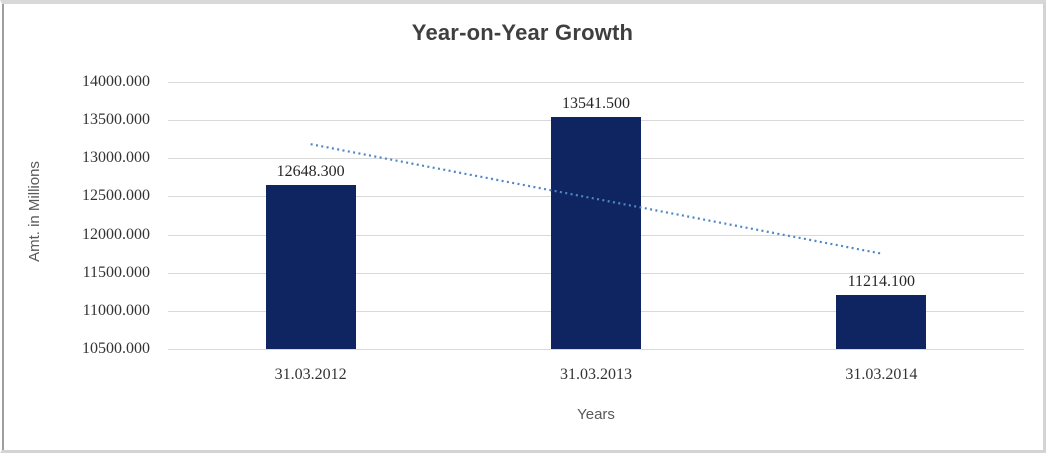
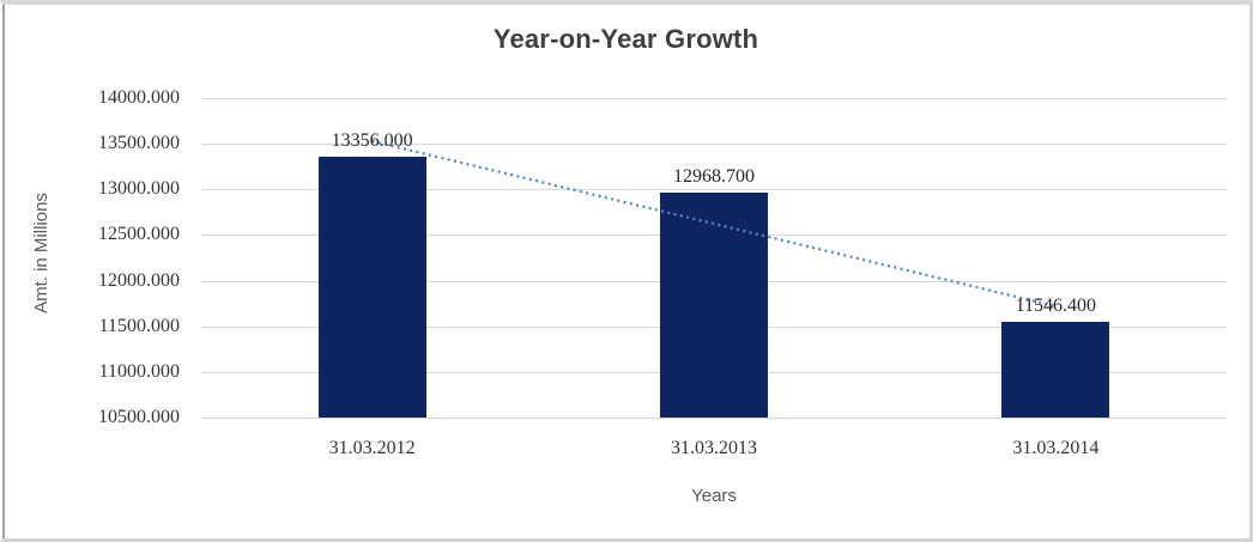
31.03.2012: 12648.300 -> 13356.000
31.03.2013: 13541.500 -> 12968.700
31.03.2014: 11214.100 -> 11546.400
